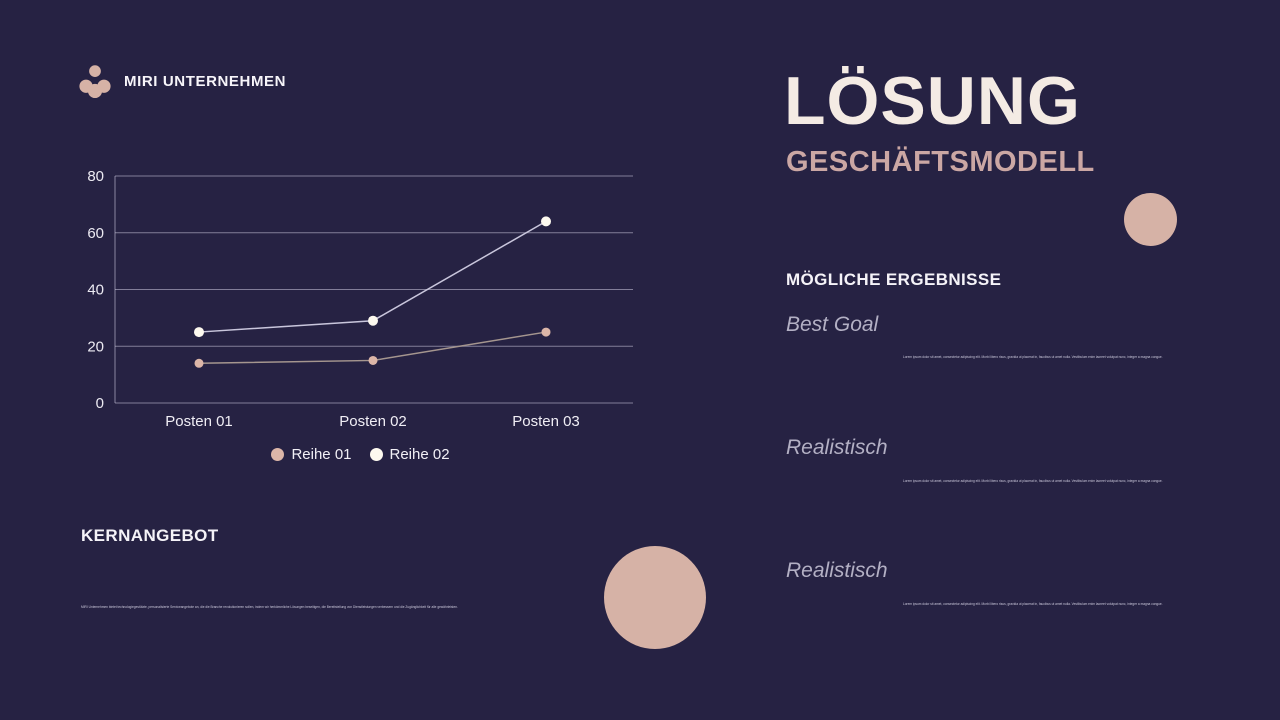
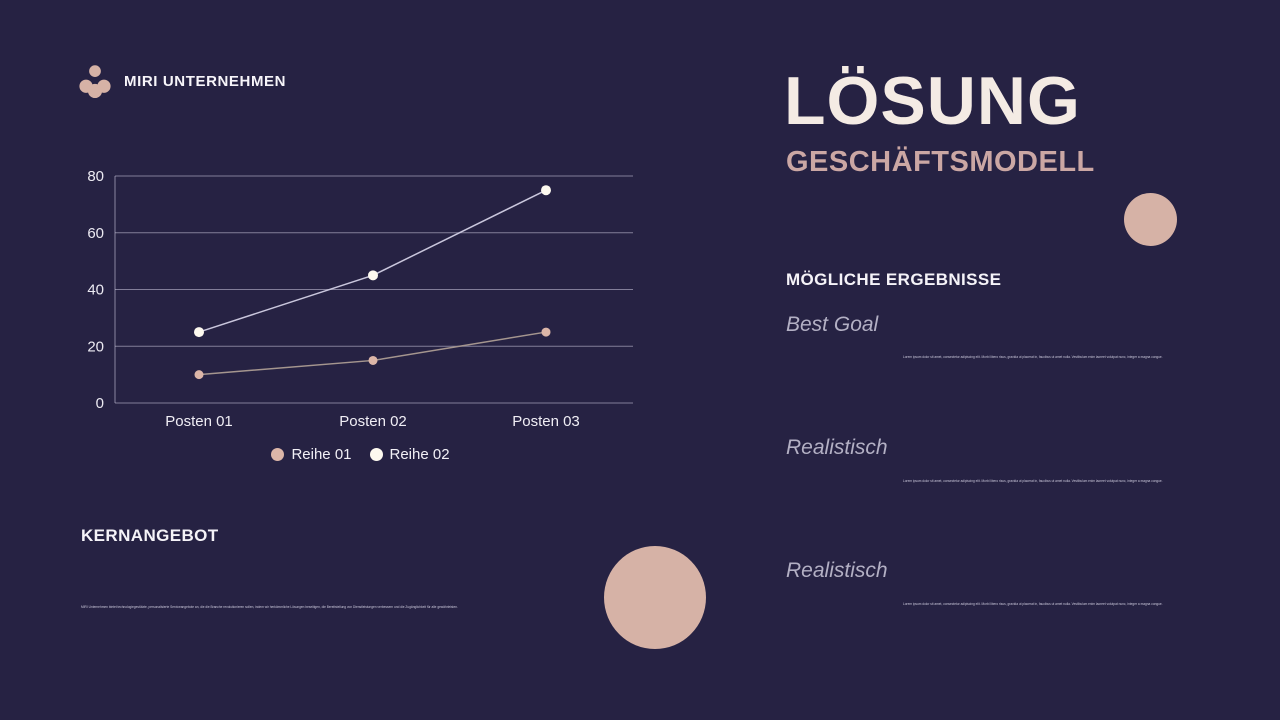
Reihe 01/Posten 01: 14 -> 10
Reihe 02/Posten 02: 29 -> 45
Reihe 02/Posten 03: 64 -> 75
